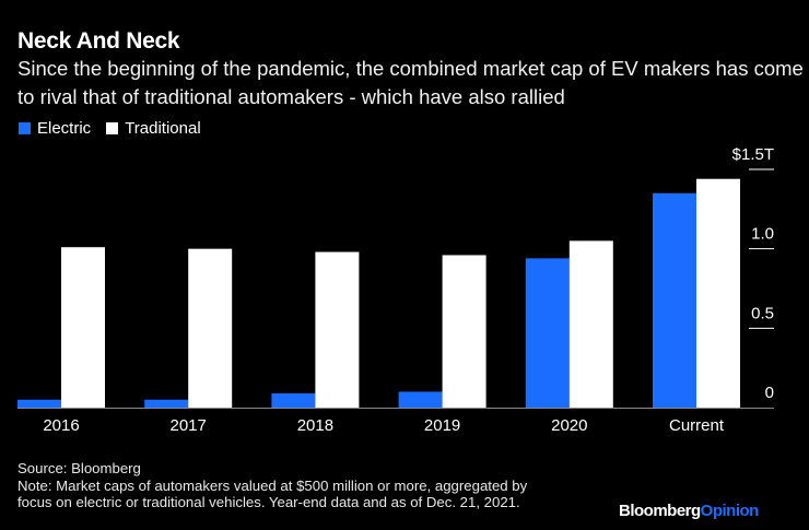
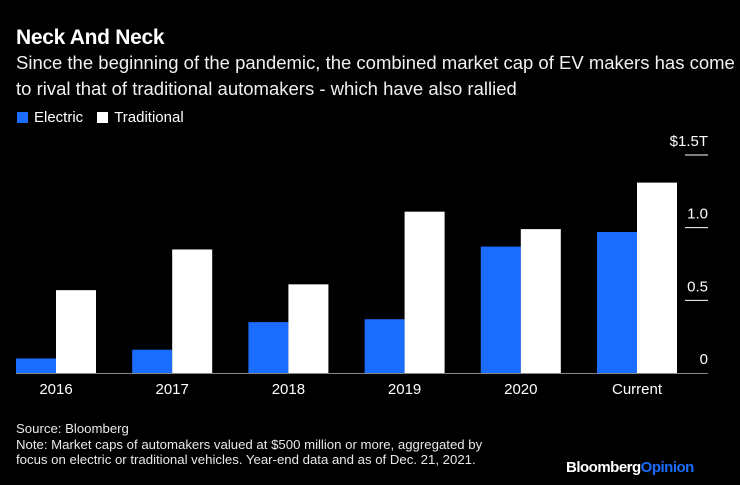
Electric/2016: 0.05 -> 0.10
Traditional/2016: 1.01 -> 0.57
Electric/2017: 0.05 -> 0.16
Traditional/2017: 1.00 -> 0.85
Electric/2018: 0.09 -> 0.35
Traditional/2018: 0.98 -> 0.61
Electric/2019: 0.10 -> 0.37
Traditional/2019: 0.96 -> 1.11
Electric/2020: 0.94 -> 0.87
Traditional/2020: 1.05 -> 0.99
Electric/Current: 1.35 -> 0.97
Traditional/Current: 1.44 -> 1.31
